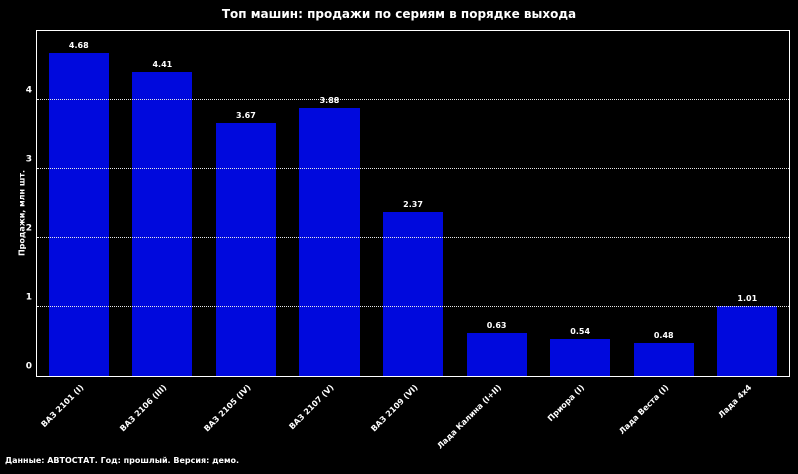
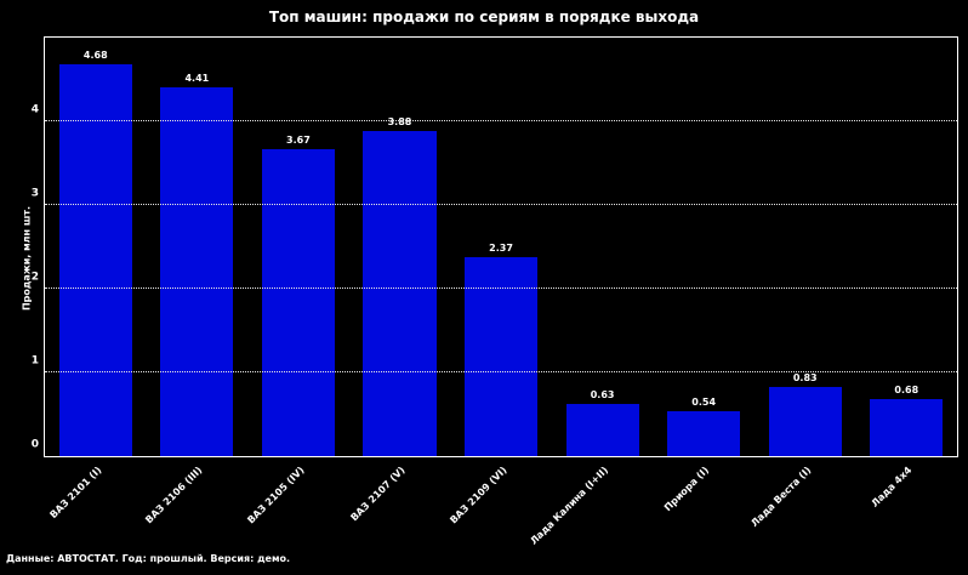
Лада Веста (I): 0.48 -> 0.83
Лада 4x4: 1.01 -> 0.68
